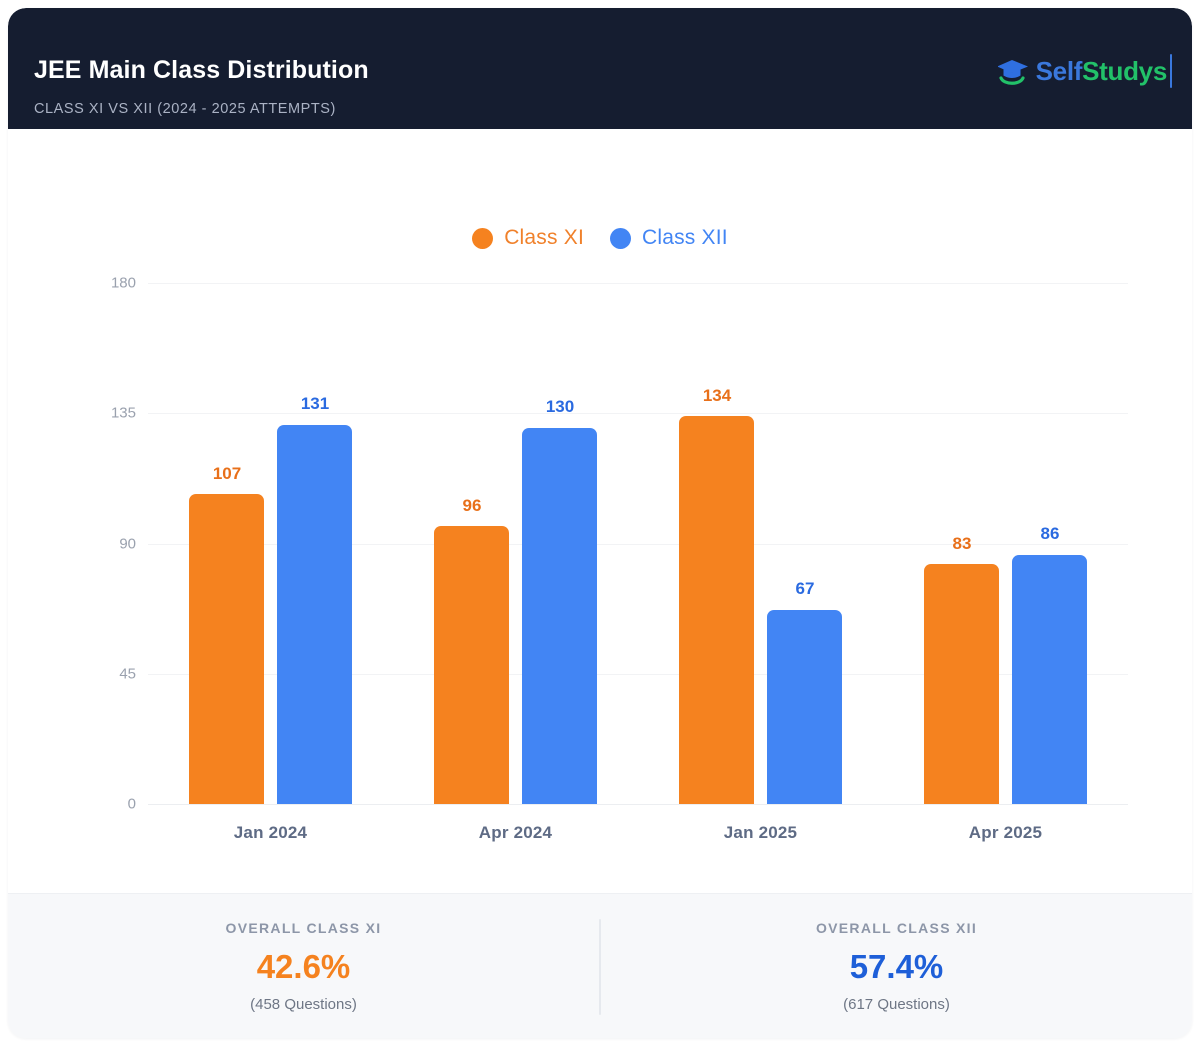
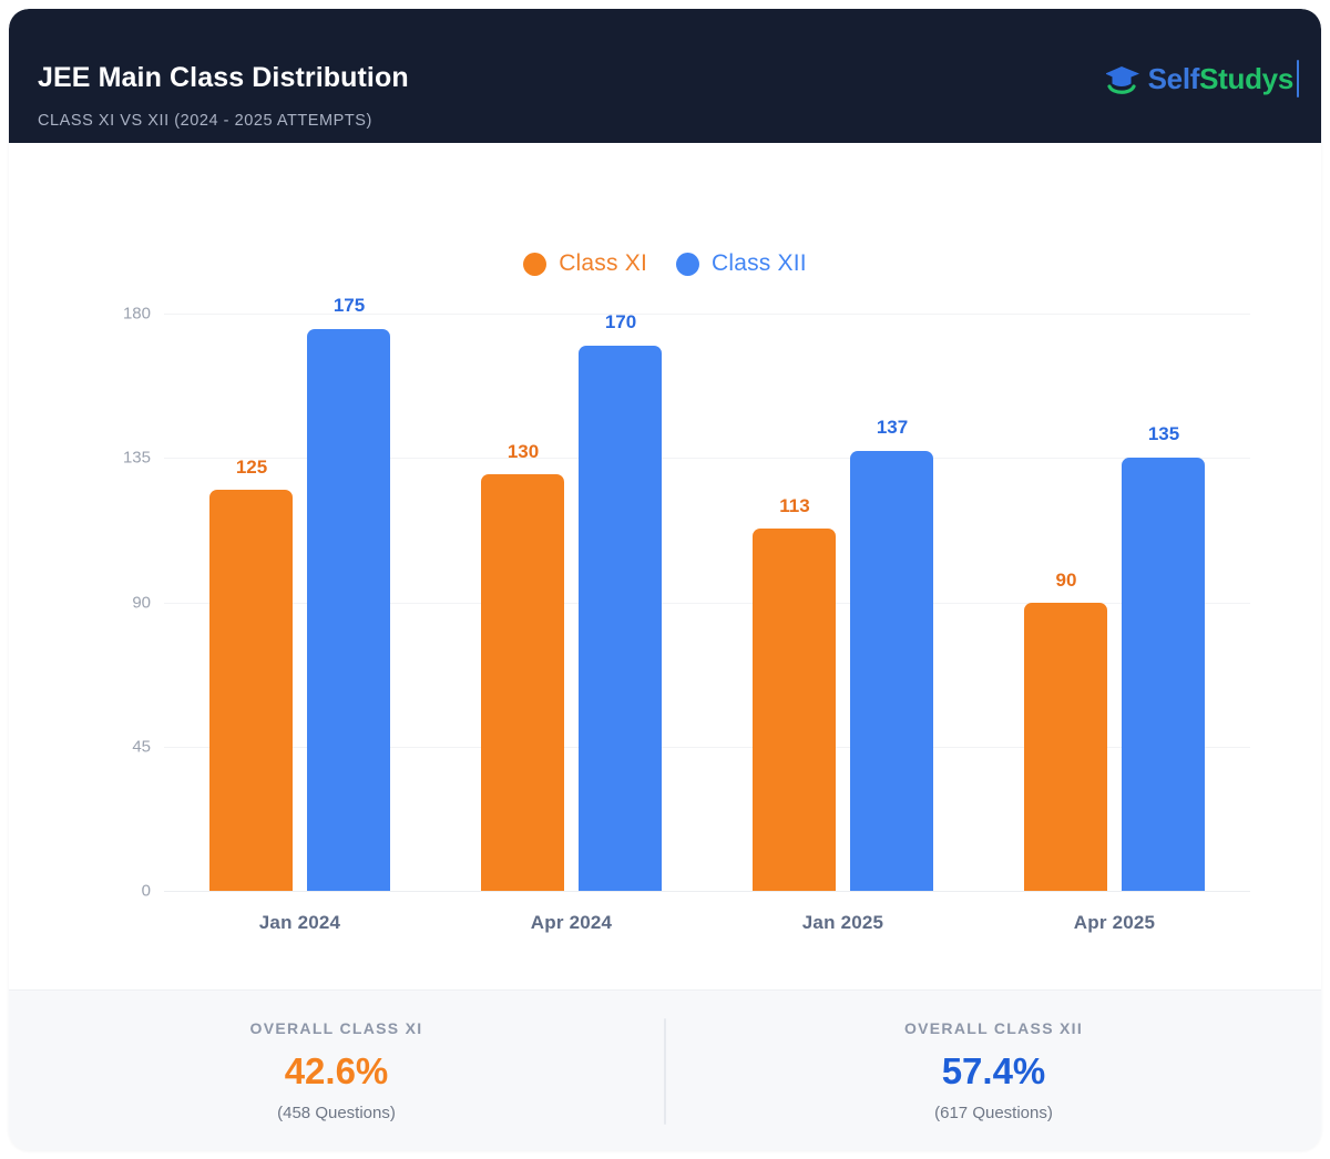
Class XI/Jan 2024: 107 -> 125
Class XII/Jan 2024: 131 -> 175
Class XI/Apr 2024: 96 -> 130
Class XII/Apr 2024: 130 -> 170
Class XI/Jan 2025: 134 -> 113
Class XII/Jan 2025: 67 -> 137
Class XI/Apr 2025: 83 -> 90
Class XII/Apr 2025: 86 -> 135
